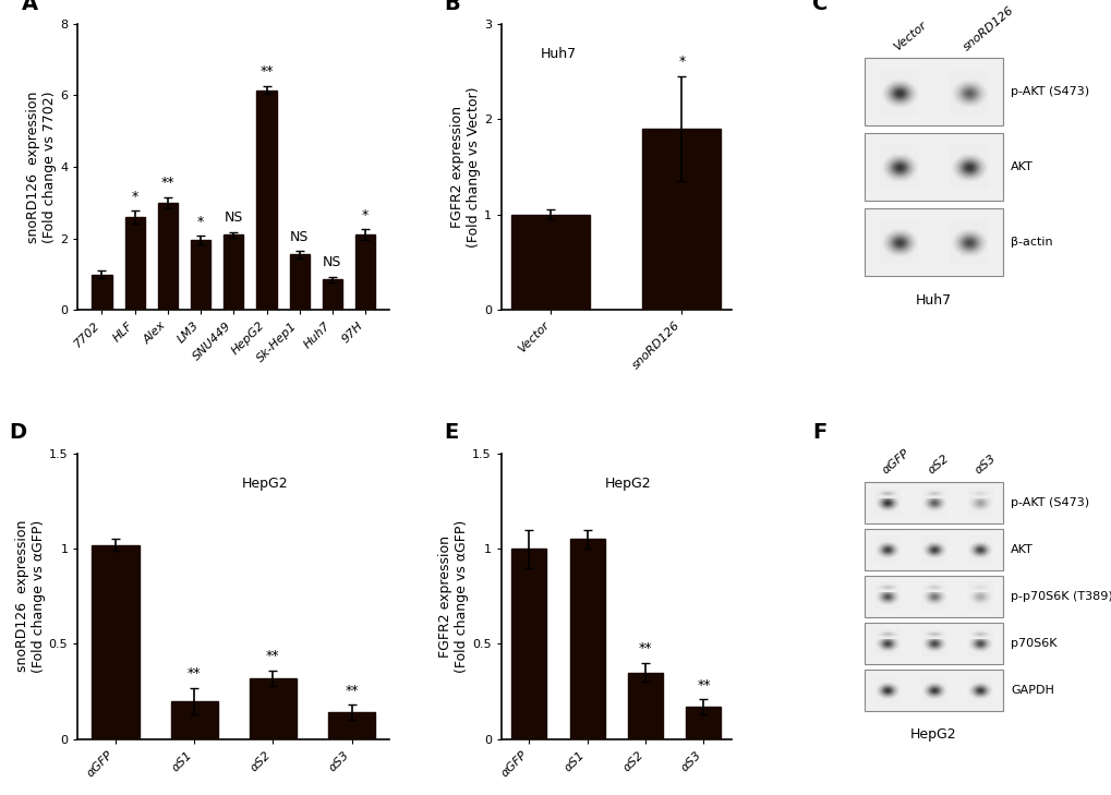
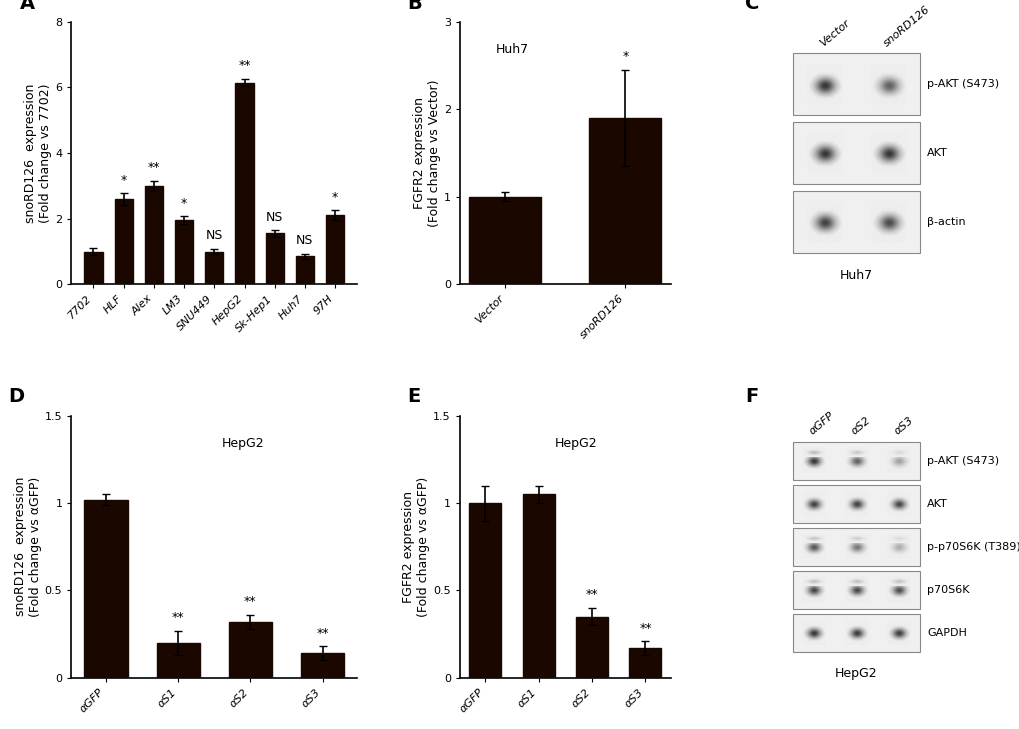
SNU449: 2.10 -> 1.00
